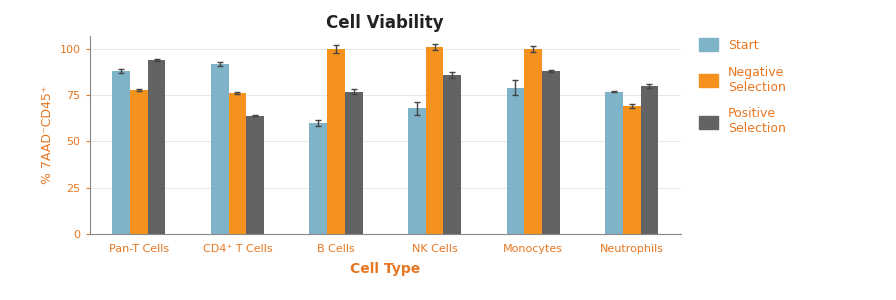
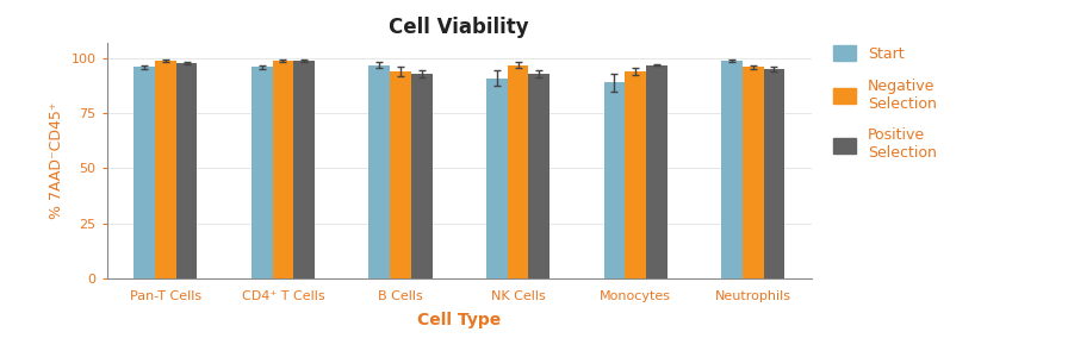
Start/Pan-T Cells: 88 -> 96
Negative Selection/Pan-T Cells: 78 -> 99
Positive Selection/Pan-T Cells: 94 -> 98
Start/CD4⁺ T Cells: 92 -> 96
Negative Selection/CD4⁺ T Cells: 76 -> 99
Positive Selection/CD4⁺ T Cells: 64 -> 99
Start/B Cells: 60 -> 97
Negative Selection/B Cells: 100 -> 94
Positive Selection/B Cells: 77 -> 93
Start/NK Cells: 68 -> 91
Negative Selection/NK Cells: 101 -> 97
Positive Selection/NK Cells: 86 -> 93
Start/Monocytes: 79 -> 89
Negative Selection/Monocytes: 100 -> 94
Positive Selection/Monocytes: 88 -> 97
Start/Neutrophils: 77 -> 99
Negative Selection/Neutrophils: 69 -> 96
Positive Selection/Neutrophils: 80 -> 95
